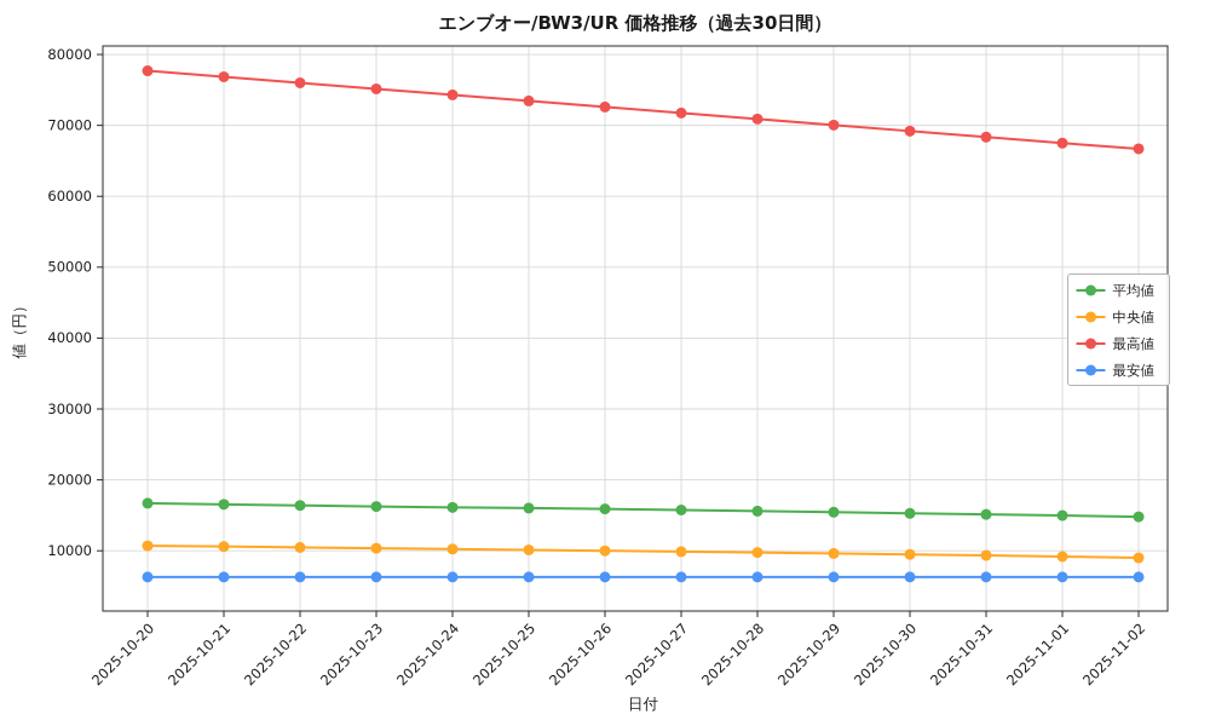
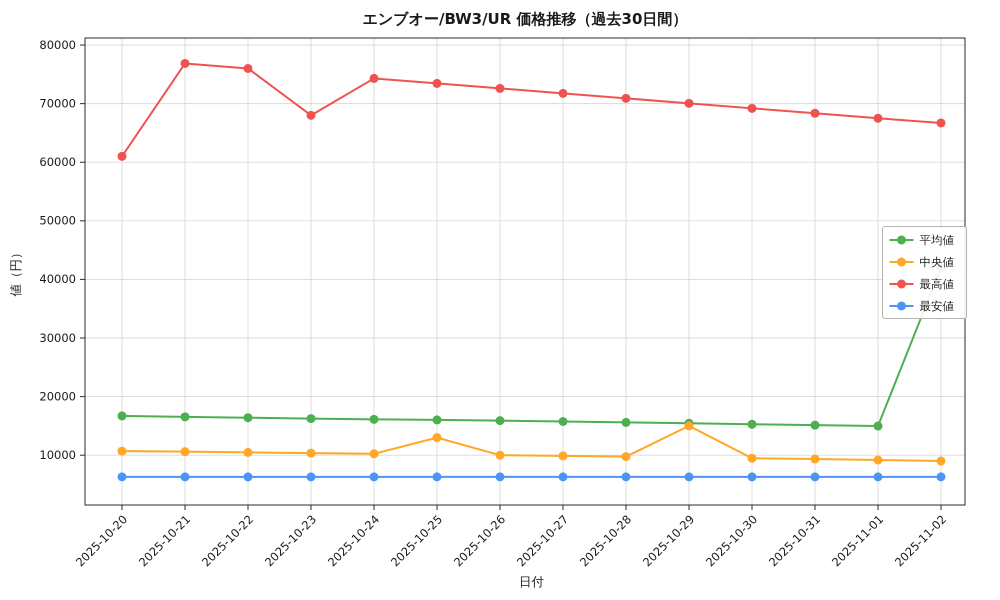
最高値/2025-10-20: 78000 -> 61000
最高値/2025-10-23: 75000 -> 68000
中央値/2025-10-25: 10000 -> 13000
中央値/2025-10-29: 10000 -> 15000
平均値/2025-11-02: 15000 -> 42000
